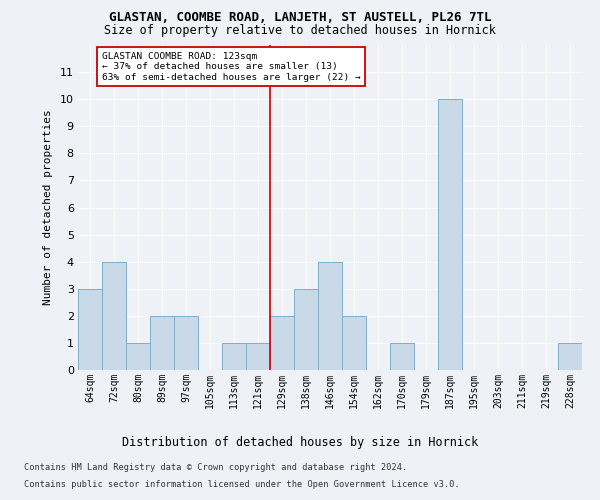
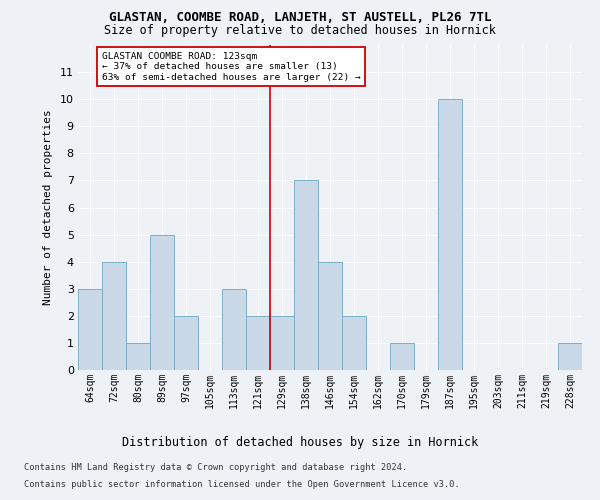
89sqm: 2 -> 5
113sqm: 1 -> 3
121sqm: 1 -> 2
138sqm: 3 -> 7
